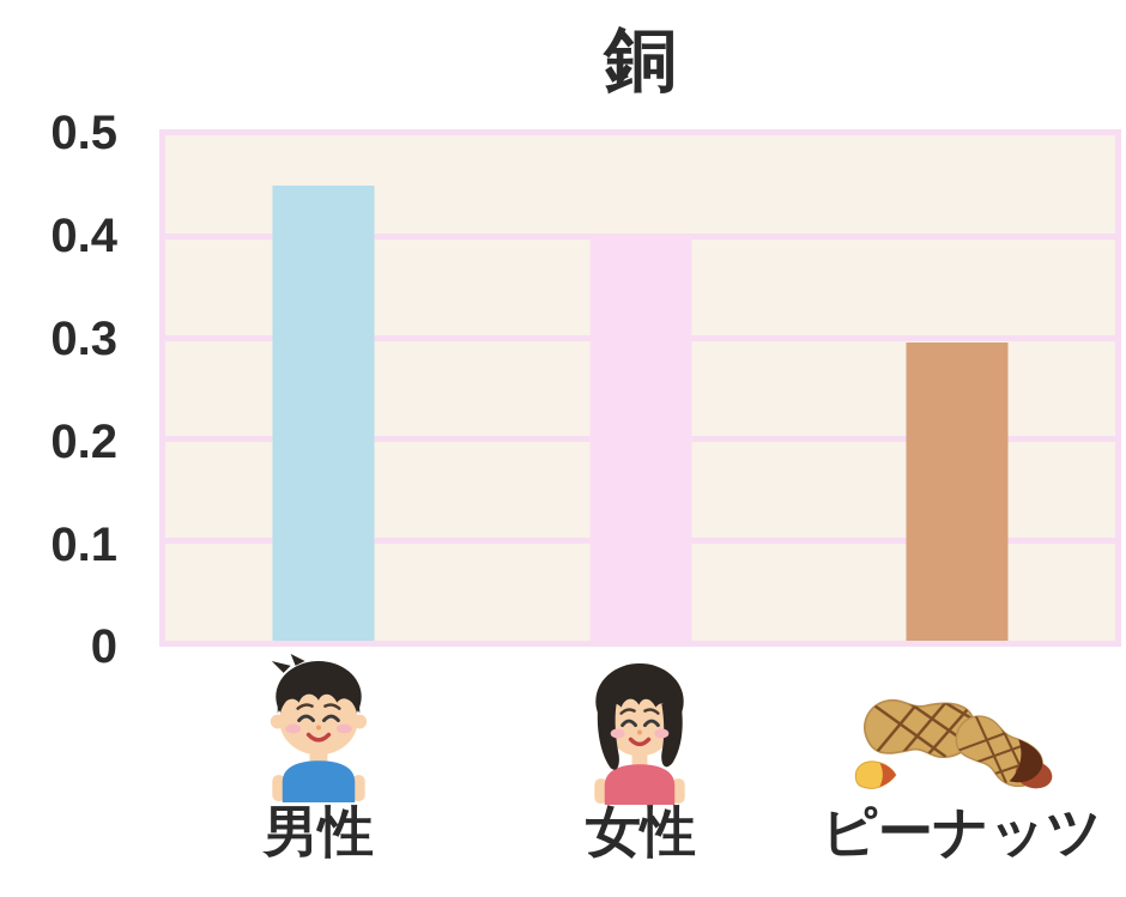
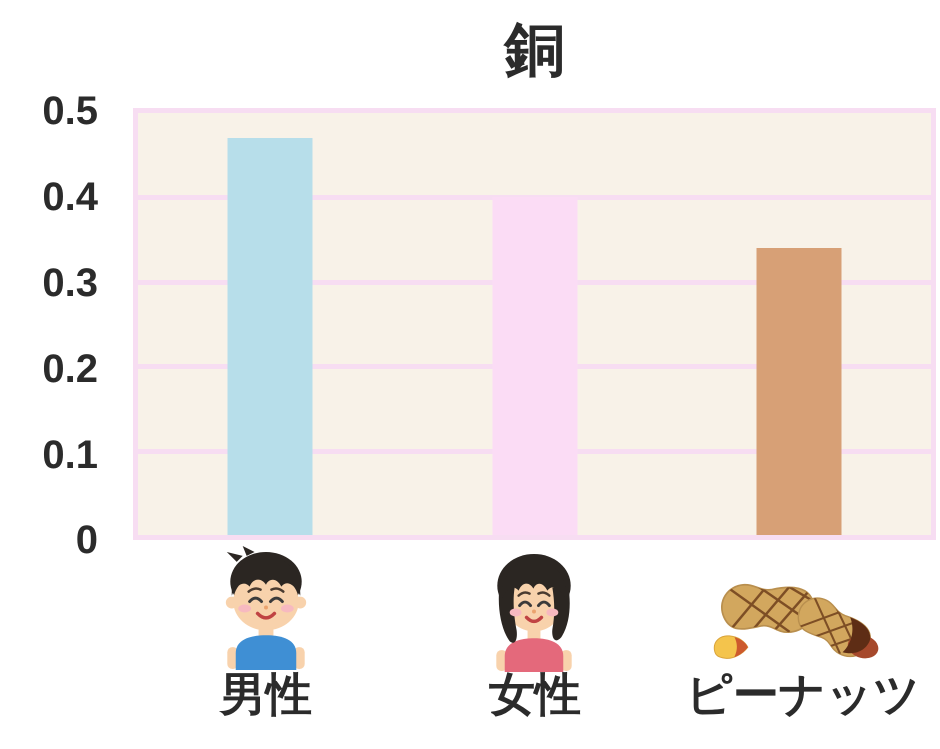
男性: 0.45 -> 0.47
ピーナッツ: 0.29 -> 0.34
